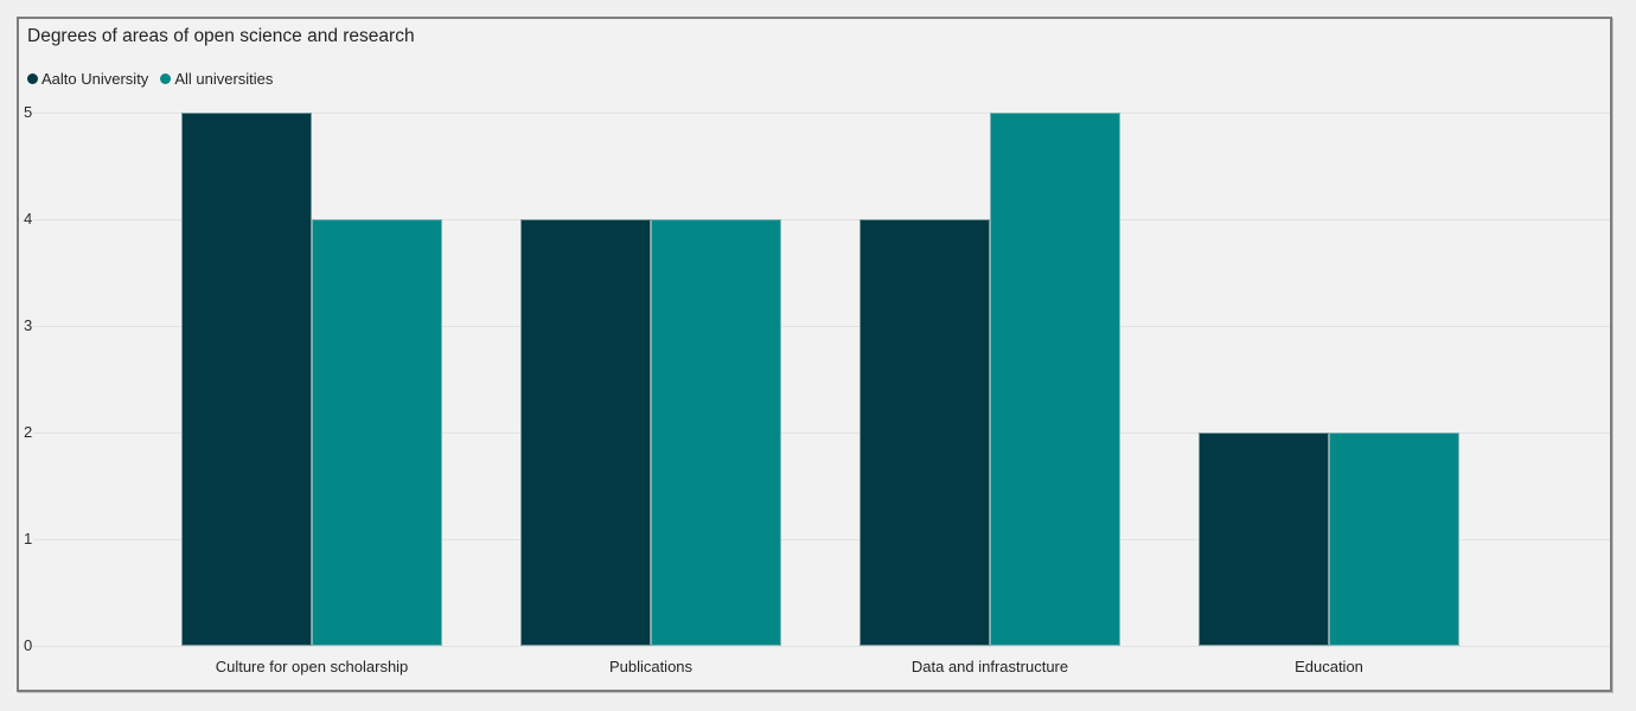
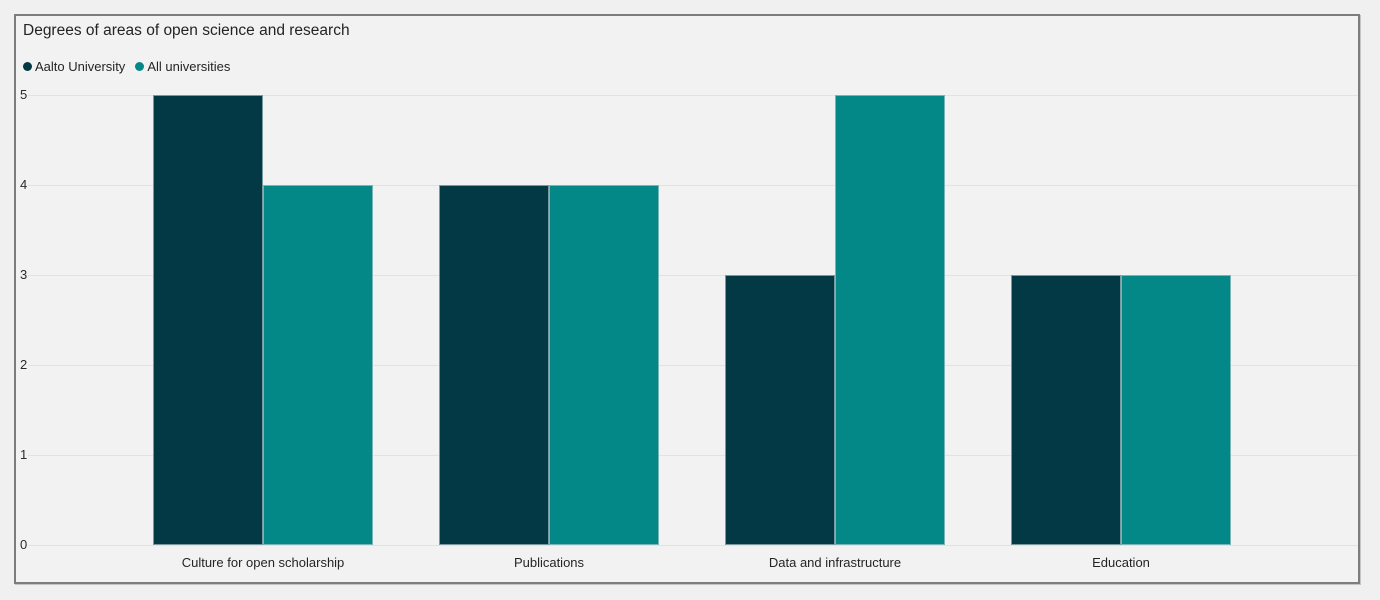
Aalto University/Data and infrastructure: 4 -> 3
Aalto University/Education: 2 -> 3
All universities/Education: 2 -> 3
